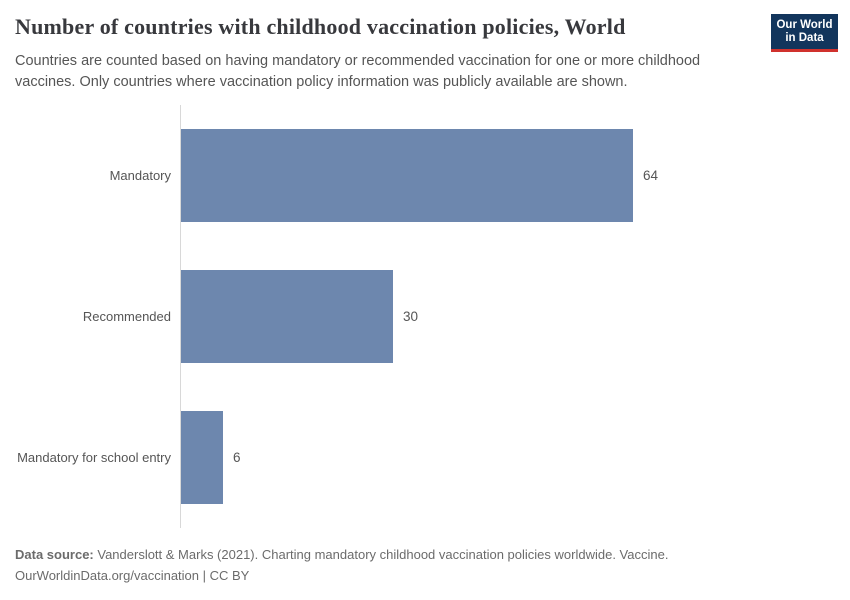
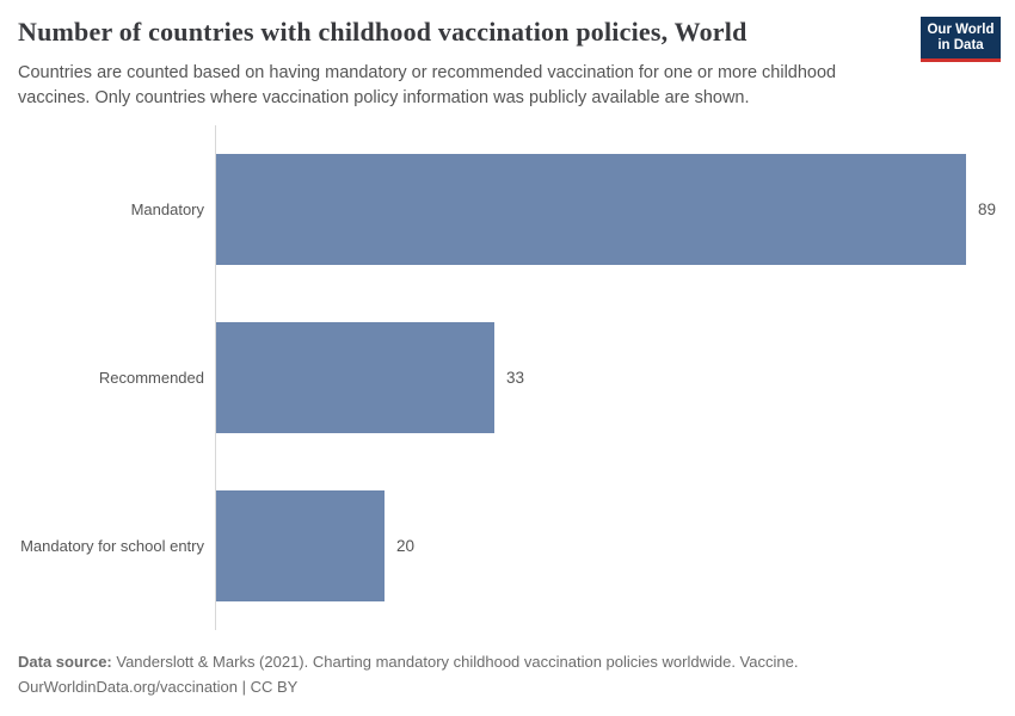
Mandatory: 64 -> 89
Recommended: 30 -> 33
Mandatory for school entry: 6 -> 20
